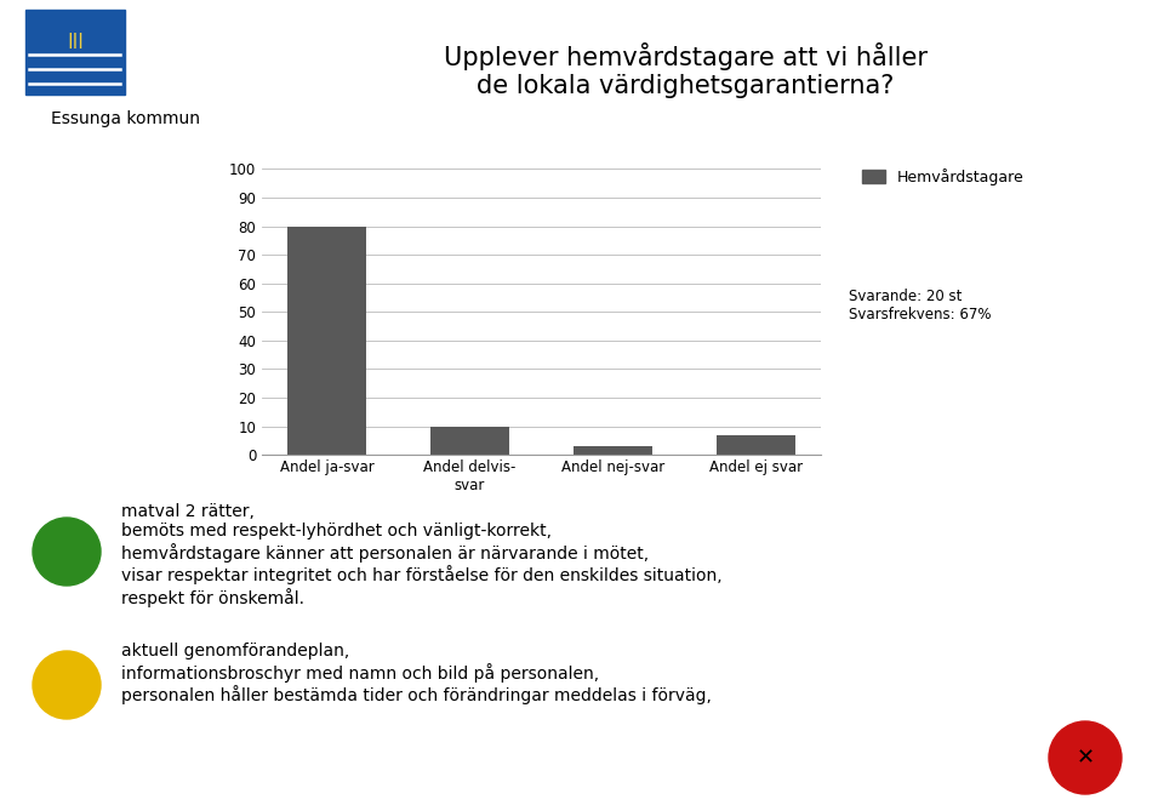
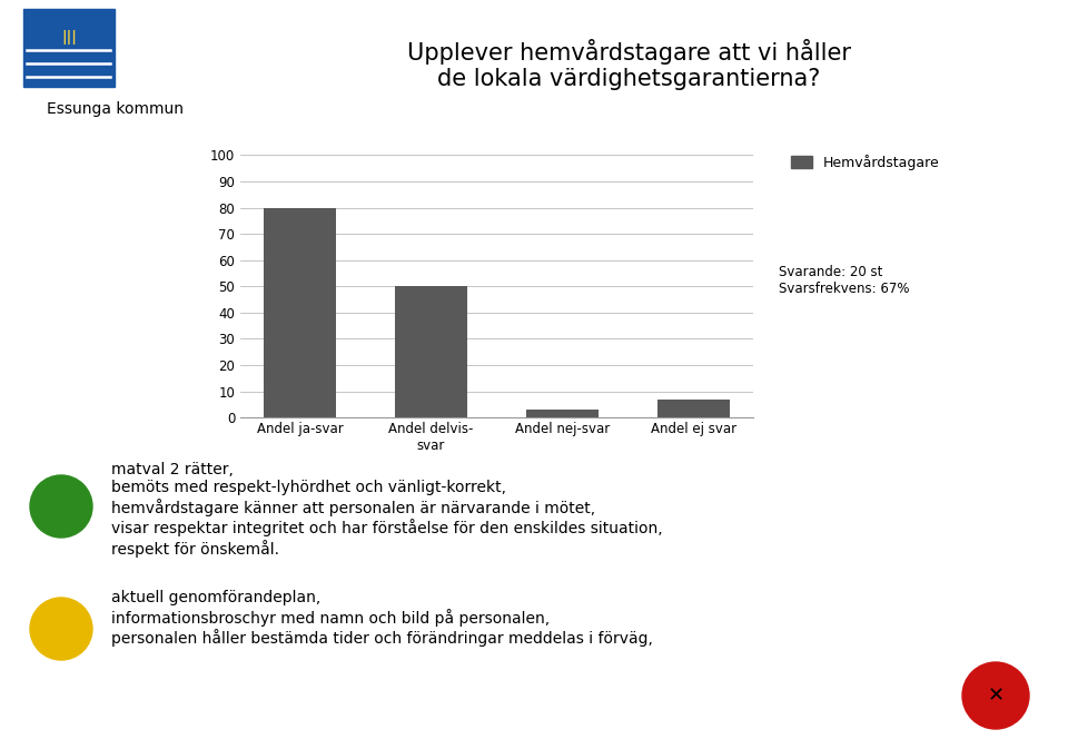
Andel delvis- svar: 10 -> 50
